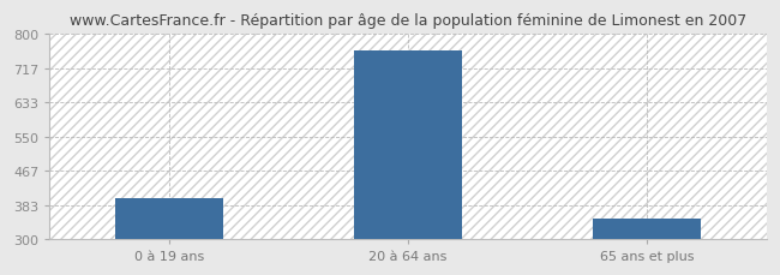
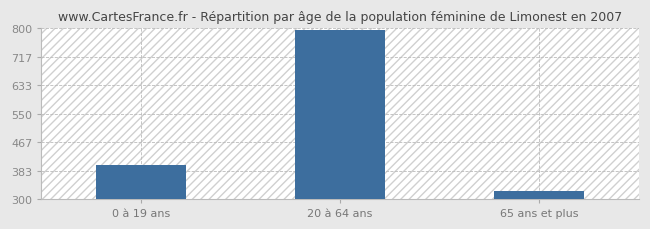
20 à 64 ans: 760 -> 795
65 ans et plus: 350 -> 322
